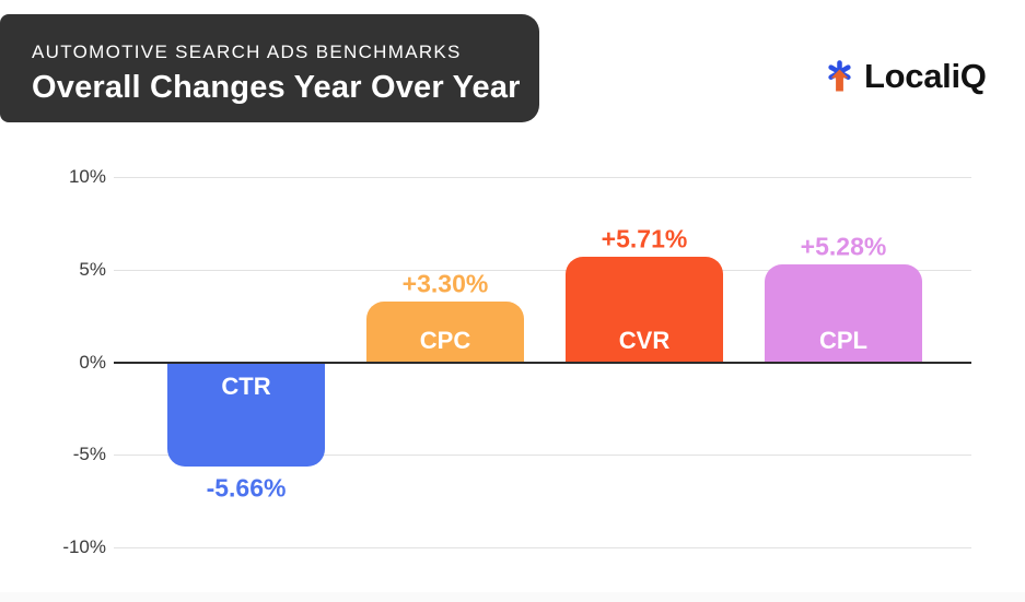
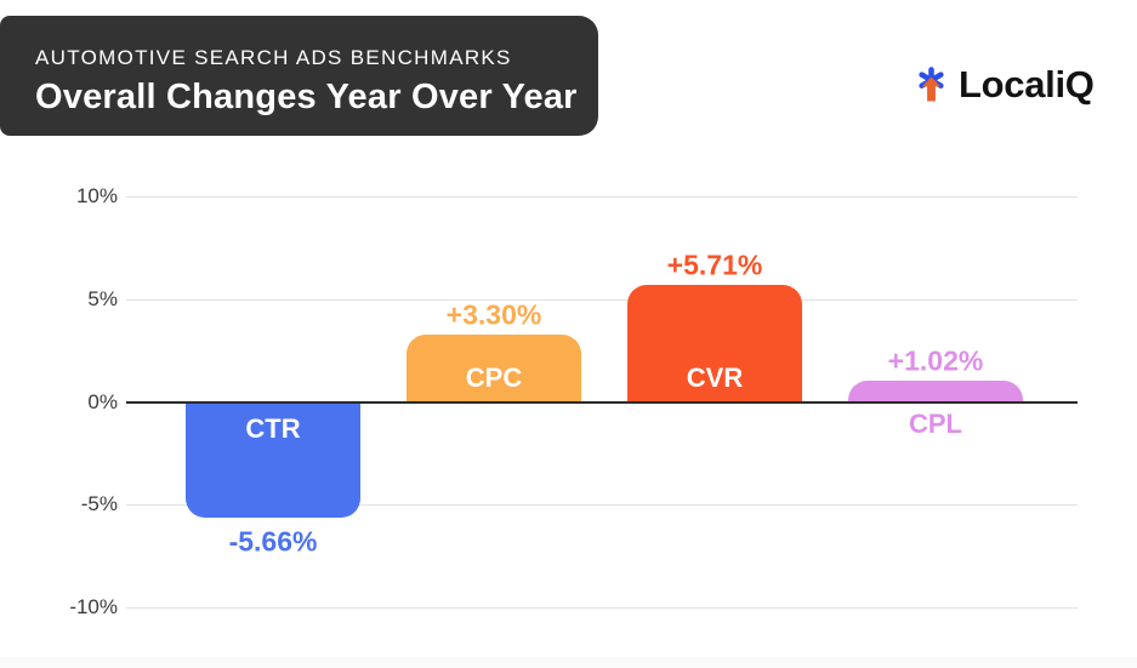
CPL: +5.28% -> +1.02%
